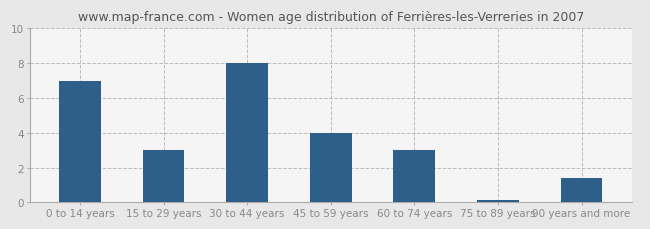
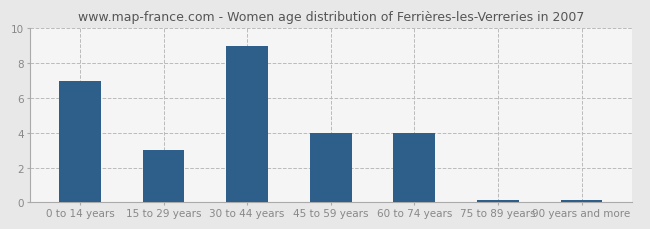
30 to 44 years: 8.0 -> 9.0
60 to 74 years: 3.0 -> 4.0
90 years and more: 1.4 -> 0.1
